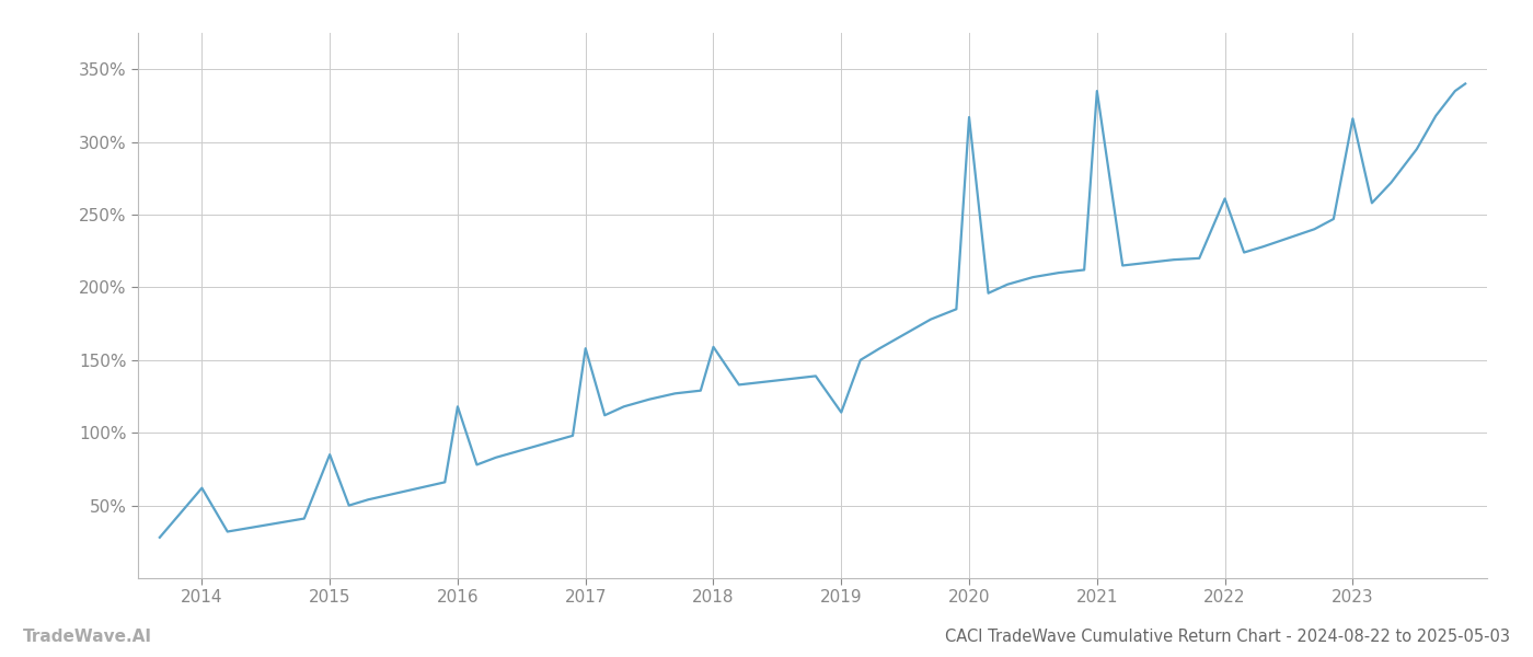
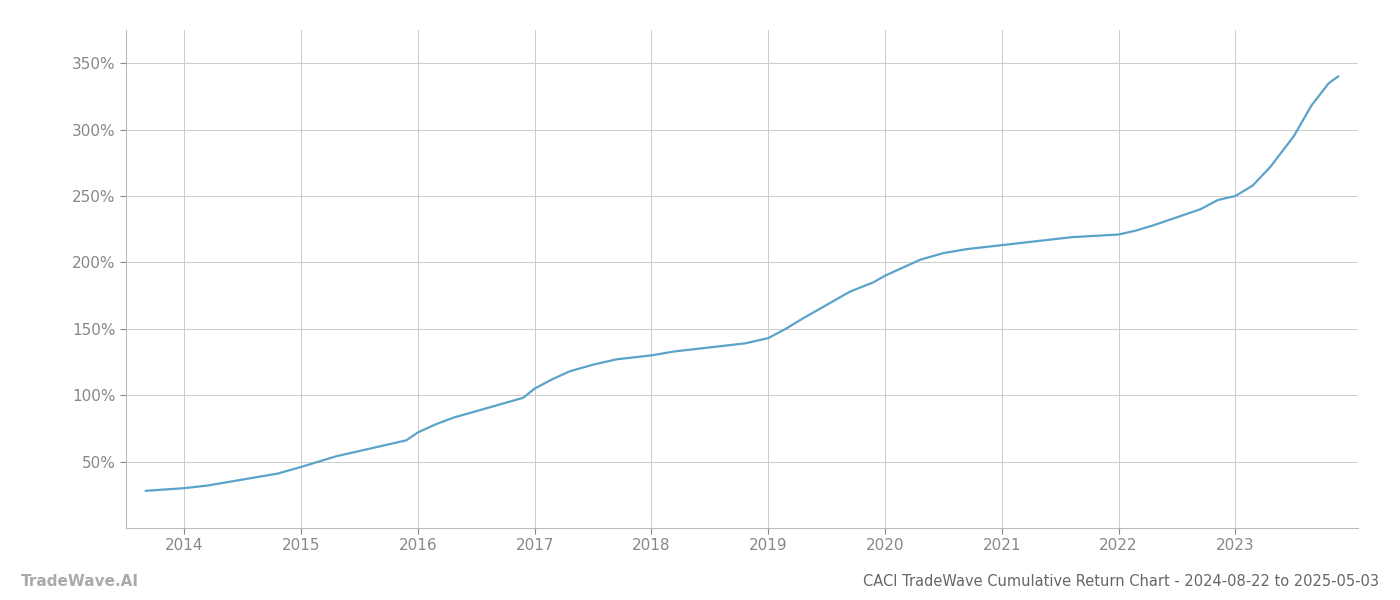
2014: 62% -> 30%
2015: 85% -> 46%
2016: 118% -> 72%
2017: 158% -> 105%
2018: 159% -> 130%
2019: 114% -> 143%
2020: 317% -> 190%
2021: 335% -> 213%
2022: 261% -> 221%
2023: 316% -> 250%
